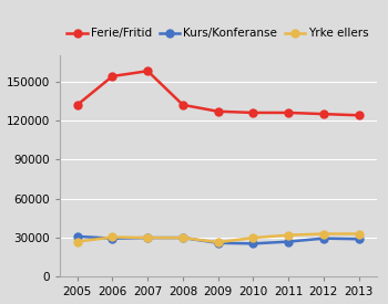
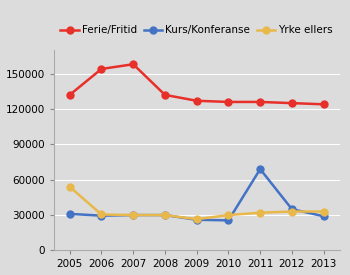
Yrke ellers/2005: 27000 -> 54000
Kurs/Konferanse/2011: 27000 -> 69000
Kurs/Konferanse/2012: 30000 -> 35000
